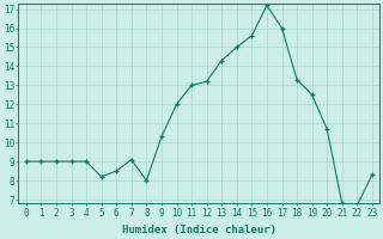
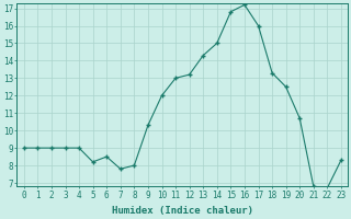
7: 9.1 -> 7.8
15: 15.6 -> 16.8
